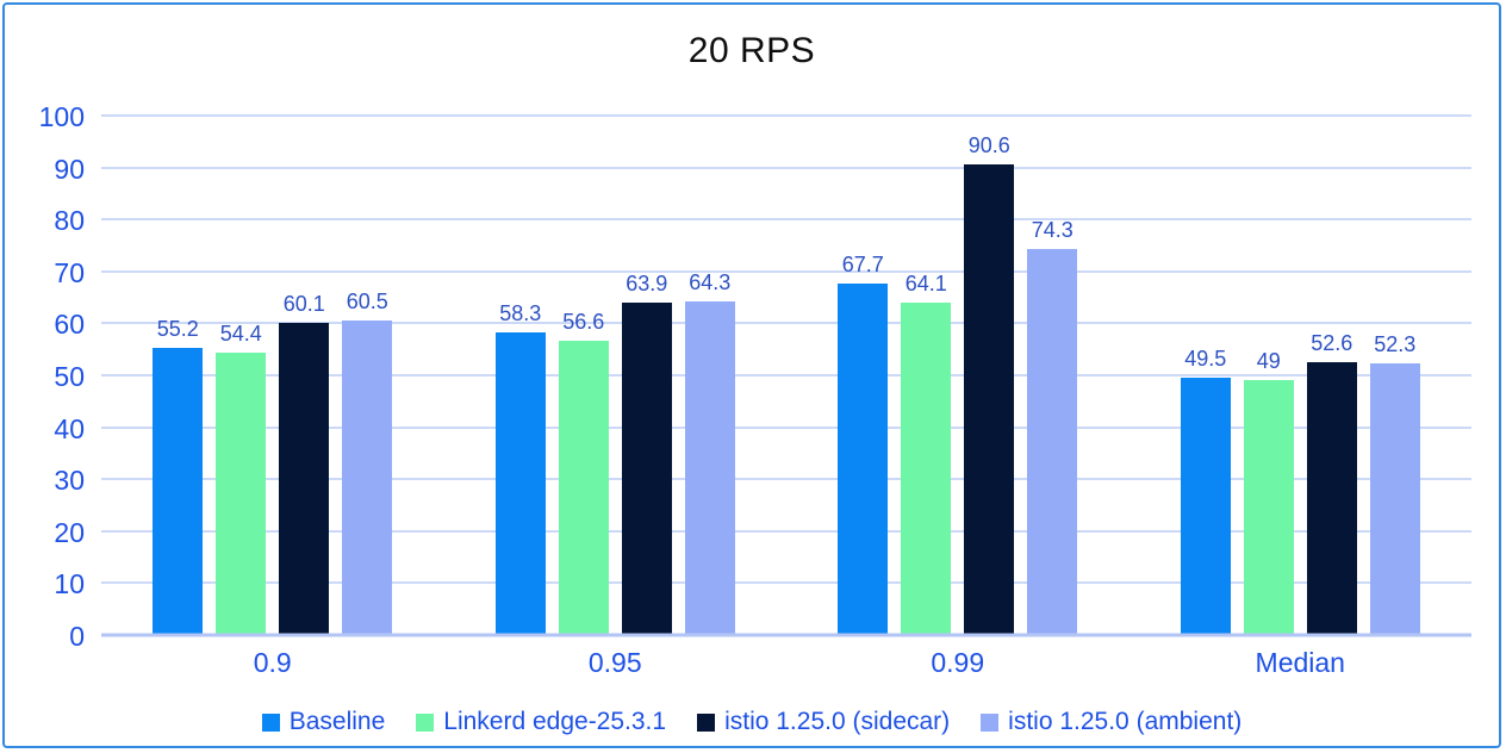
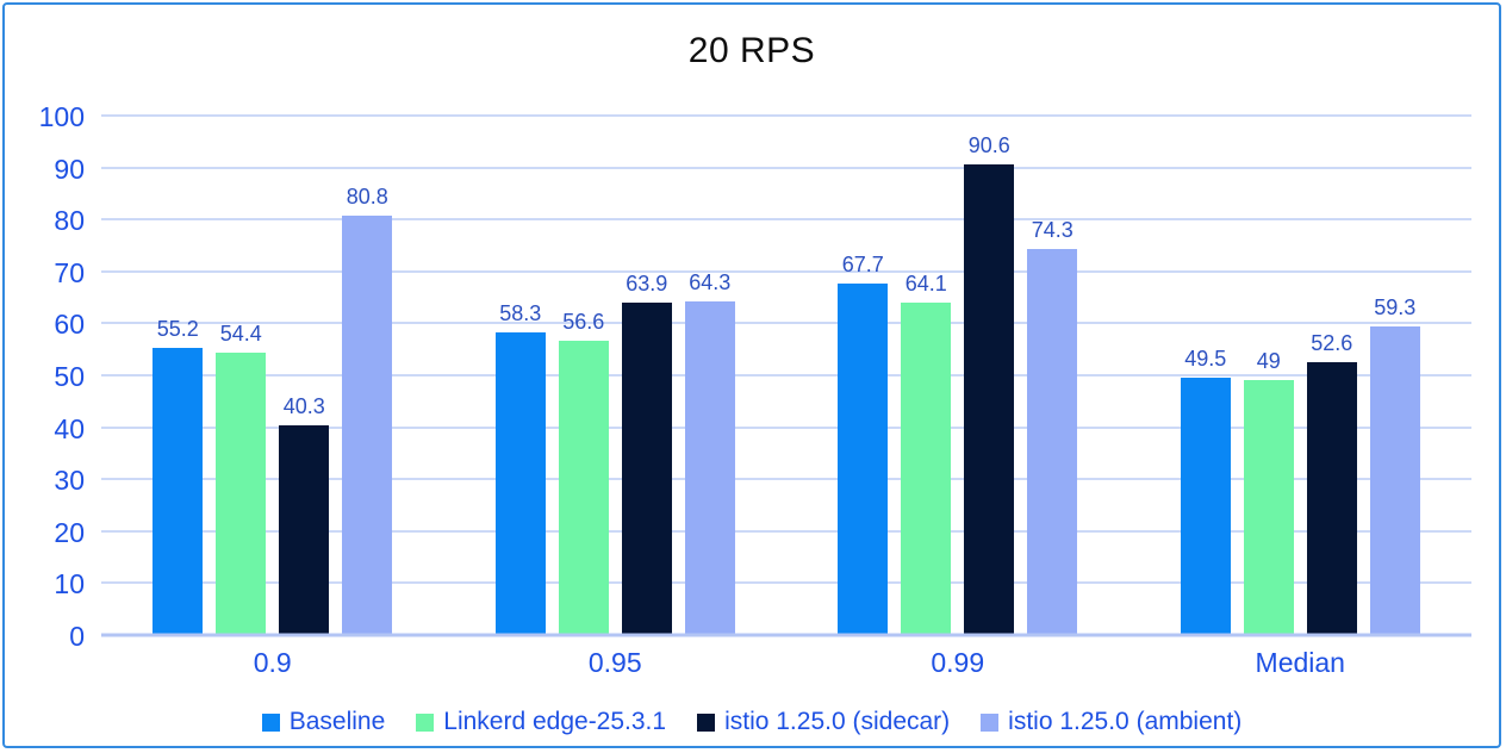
istio 1.25.0 (sidecar)/0.9: 60.1 -> 40.3
istio 1.25.0 (ambient)/0.9: 60.5 -> 80.8
istio 1.25.0 (ambient)/Median: 52.3 -> 59.3
